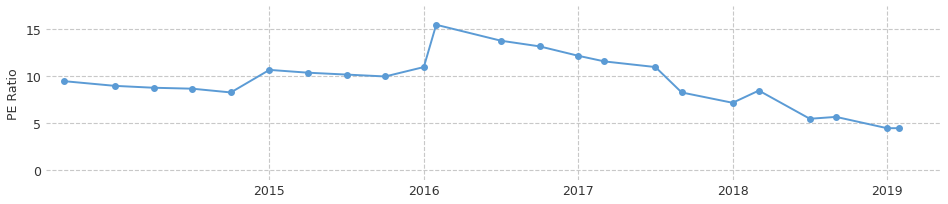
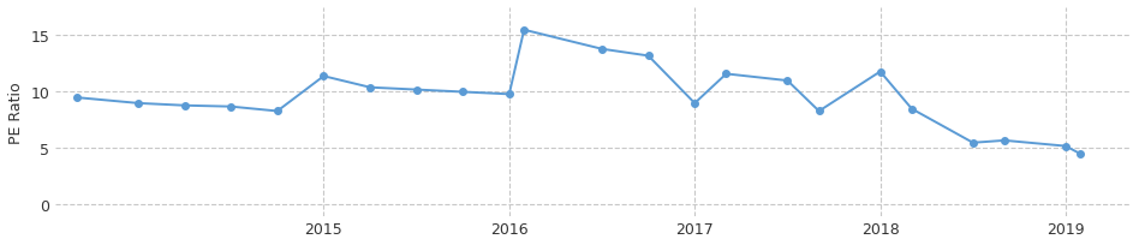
2015: 10.7 -> 11.4
2016: 11.0 -> 9.8
2017: 12.2 -> 9.0
2018: 7.2 -> 11.8
2019: 4.5 -> 5.2
